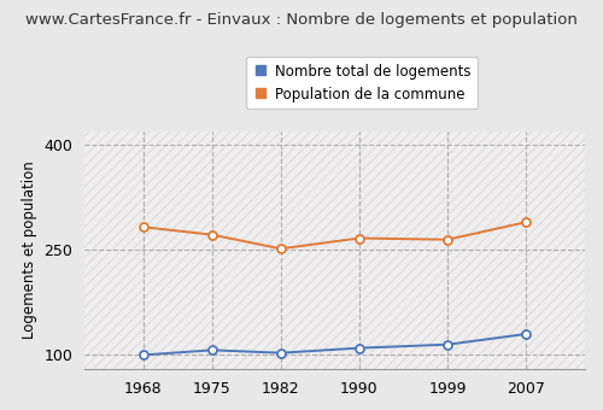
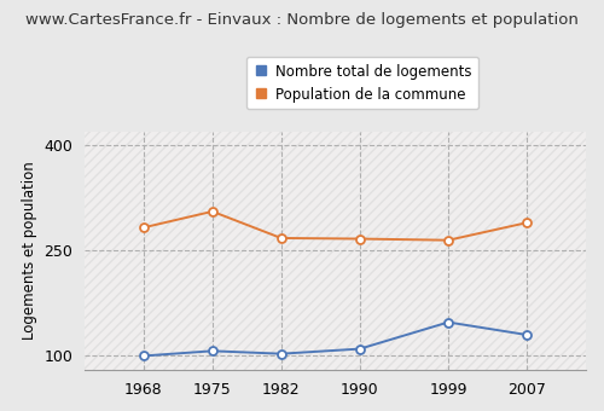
Population de la commune/1975: 272 -> 306
Population de la commune/1982: 252 -> 268
Nombre total de logements/1999: 115 -> 148
